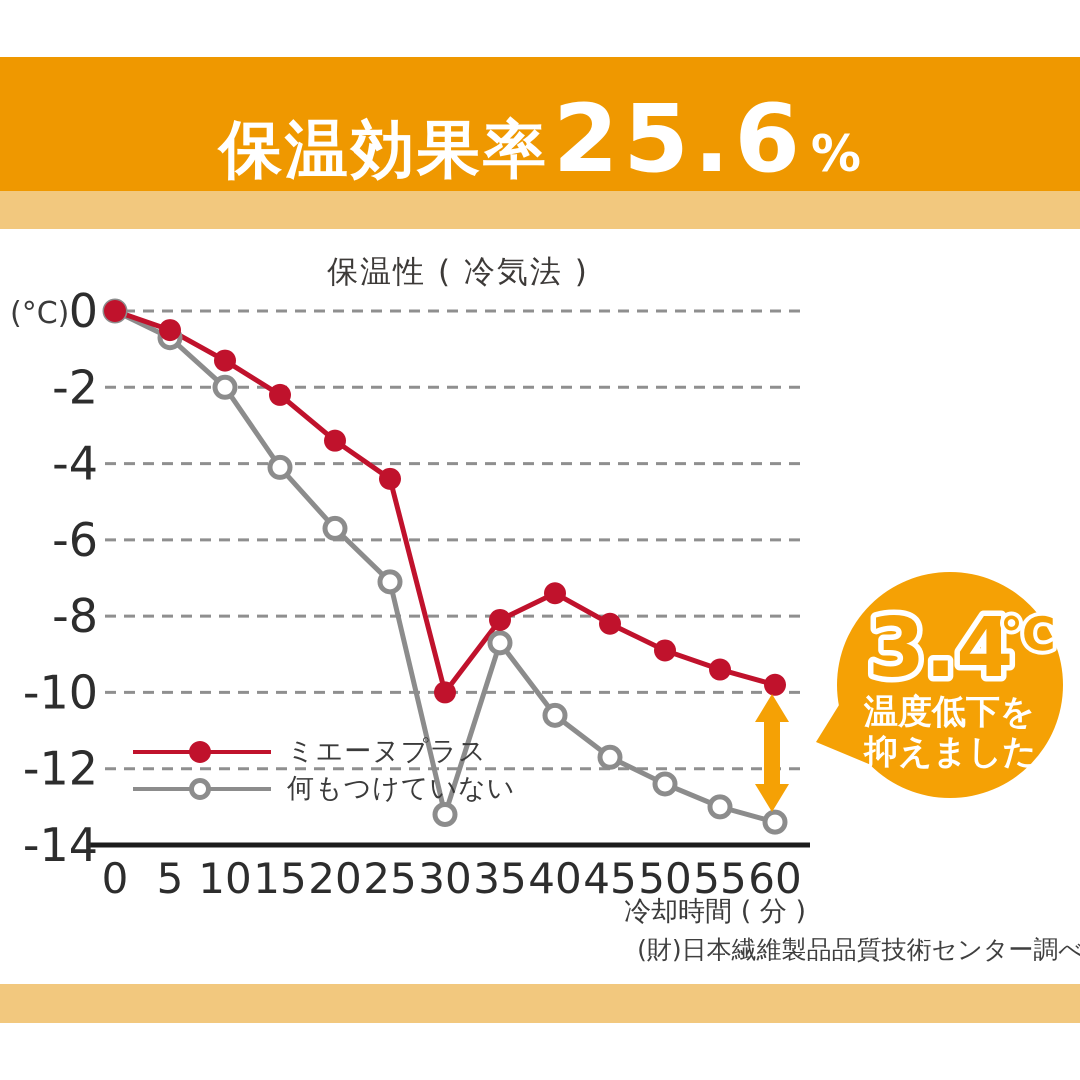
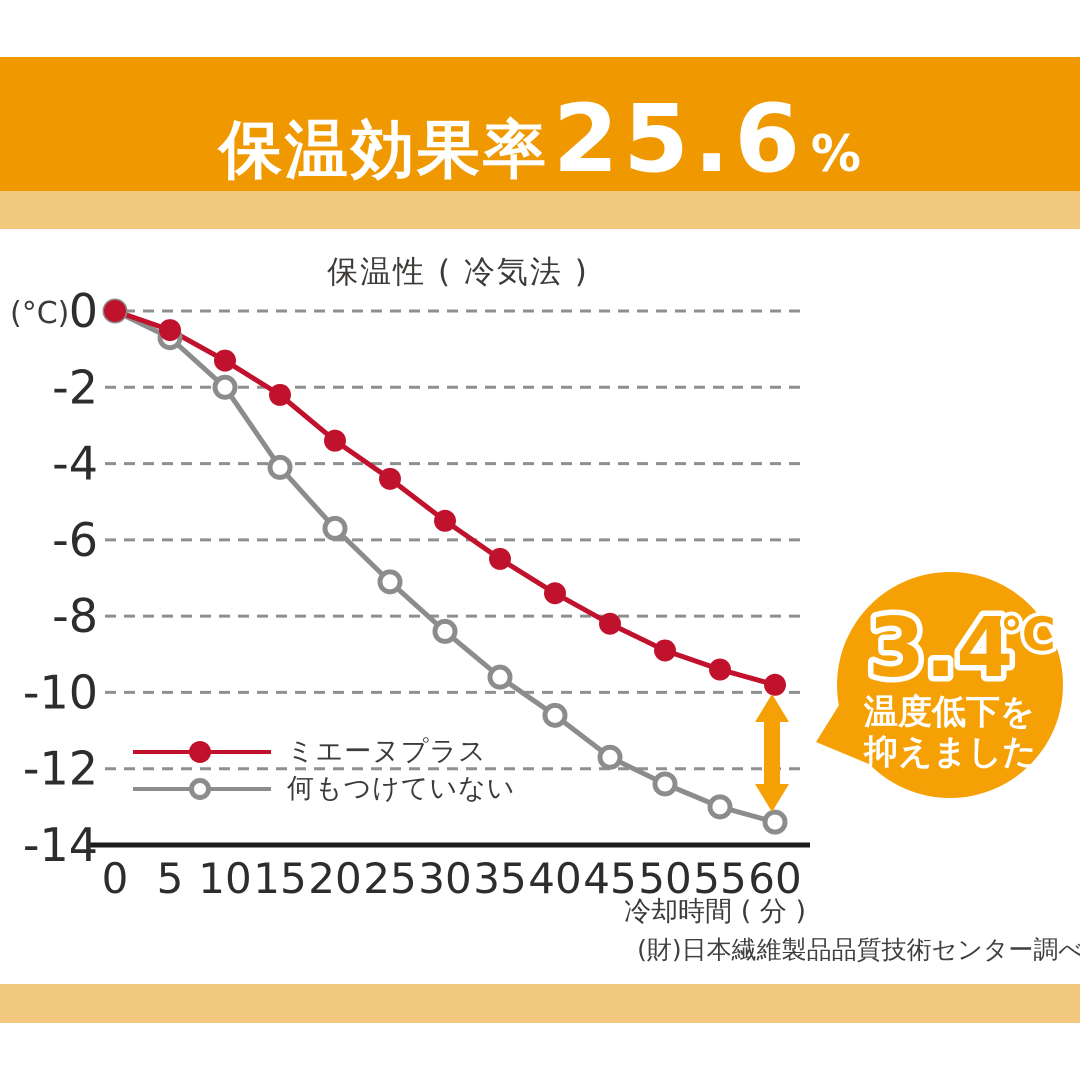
ミエーヌプラス/30: -10.0 -> -5.5
何もつけていない/30: -13.2 -> -8.4
ミエーヌプラス/35: -8.1 -> -6.5
何もつけていない/35: -8.7 -> -9.6
